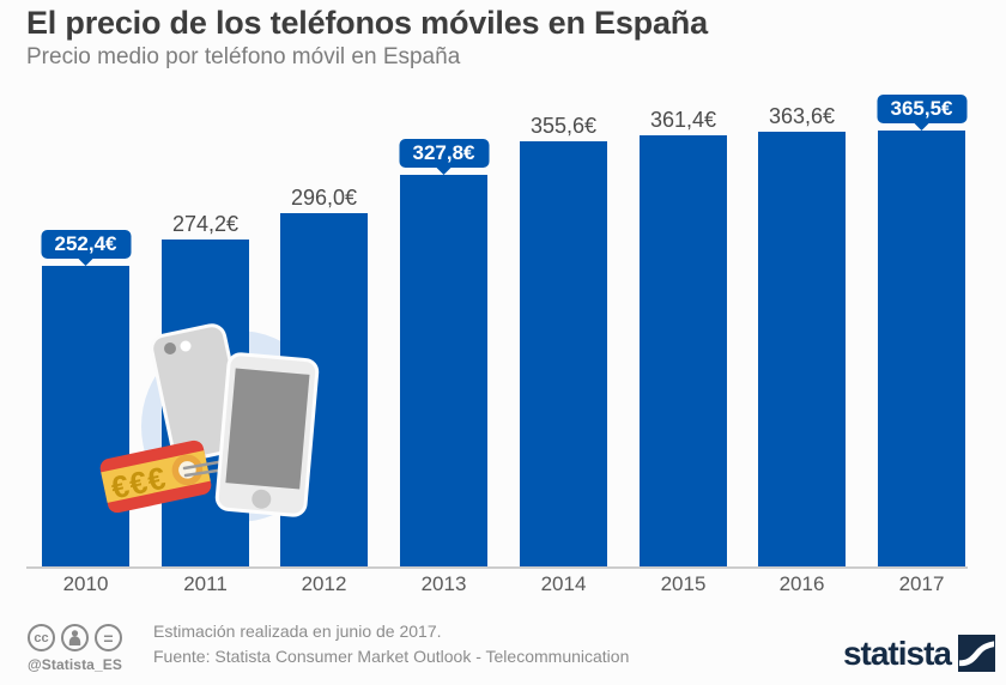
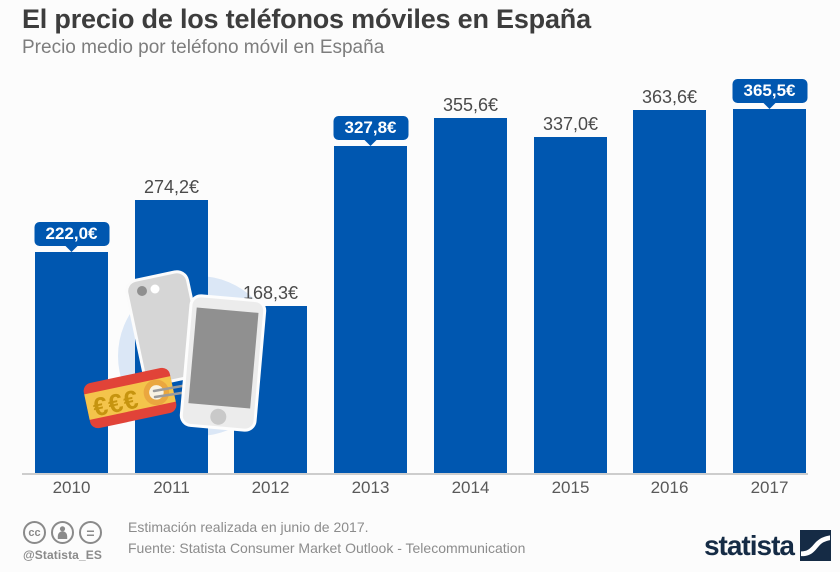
2010: 252,4 -> 222,0
2012: 296,0 -> 168,3
2015: 361,4 -> 337,0
